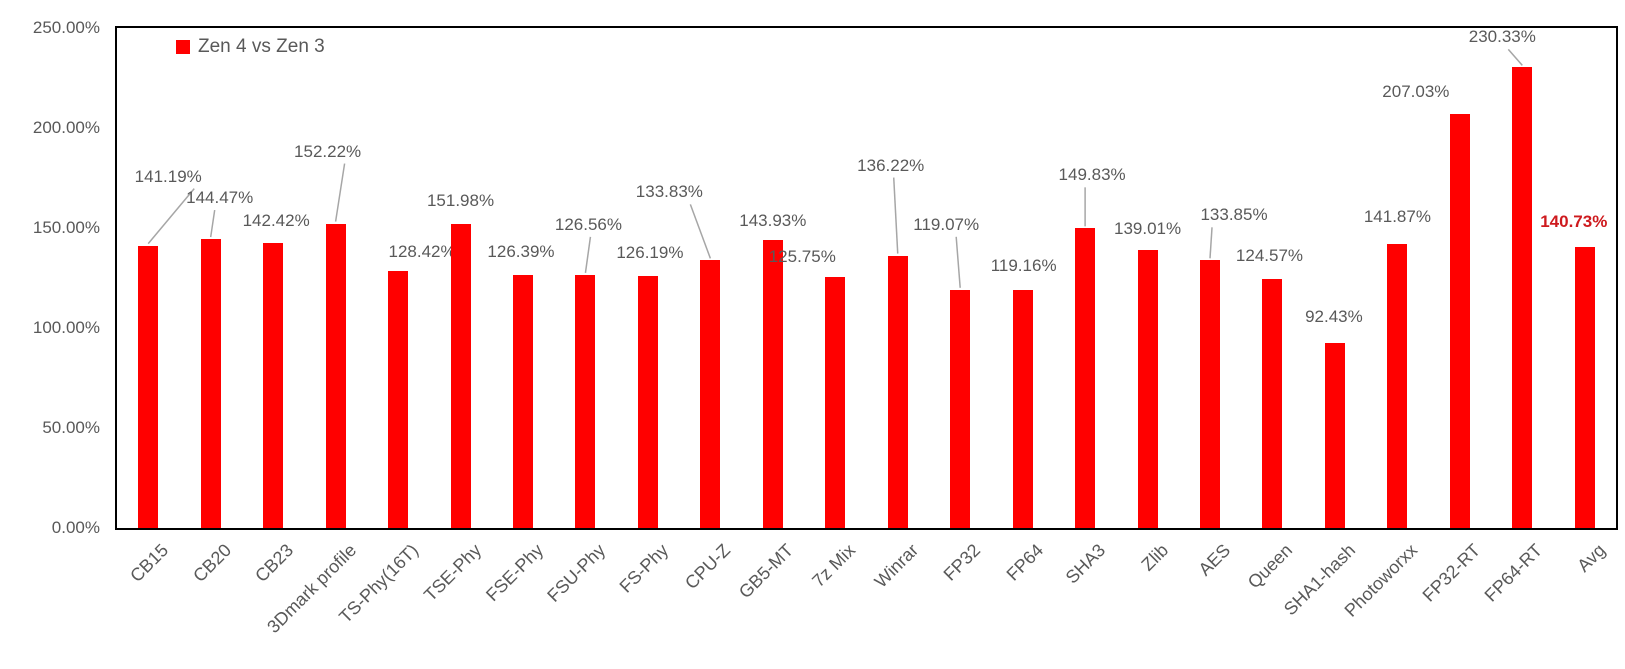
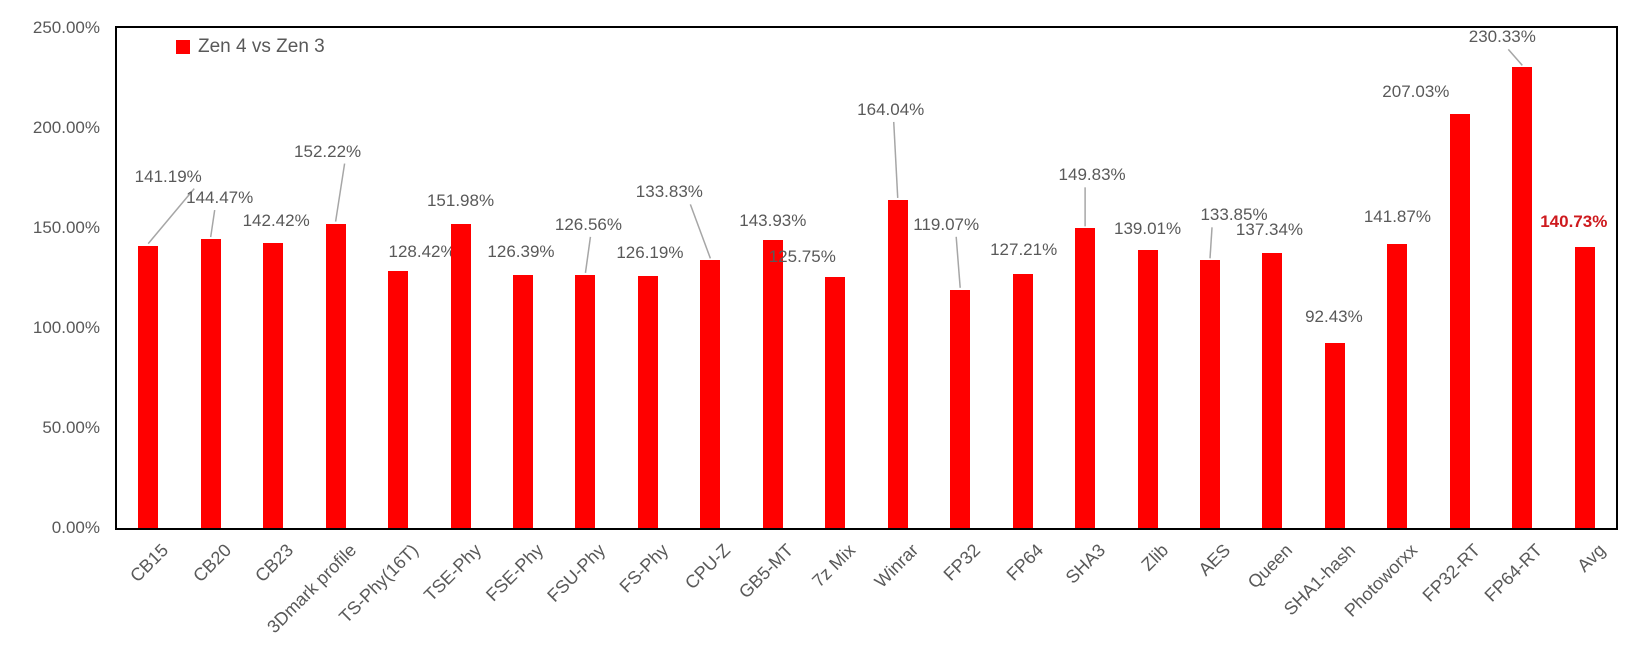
Winrar: 136.22% -> 164.04%
FP64: 119.16% -> 127.21%
Queen: 124.57% -> 137.34%
